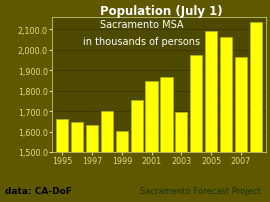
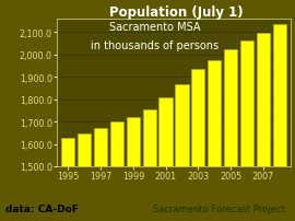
1995: 1,660 -> 1,625
1997: 1,630 -> 1,672
1999: 1,605 -> 1,722
2001: 1,845 -> 1,810
2003: 1,695 -> 1,935
2005: 2,090 -> 2,025
2007: 1,965 -> 2,095
